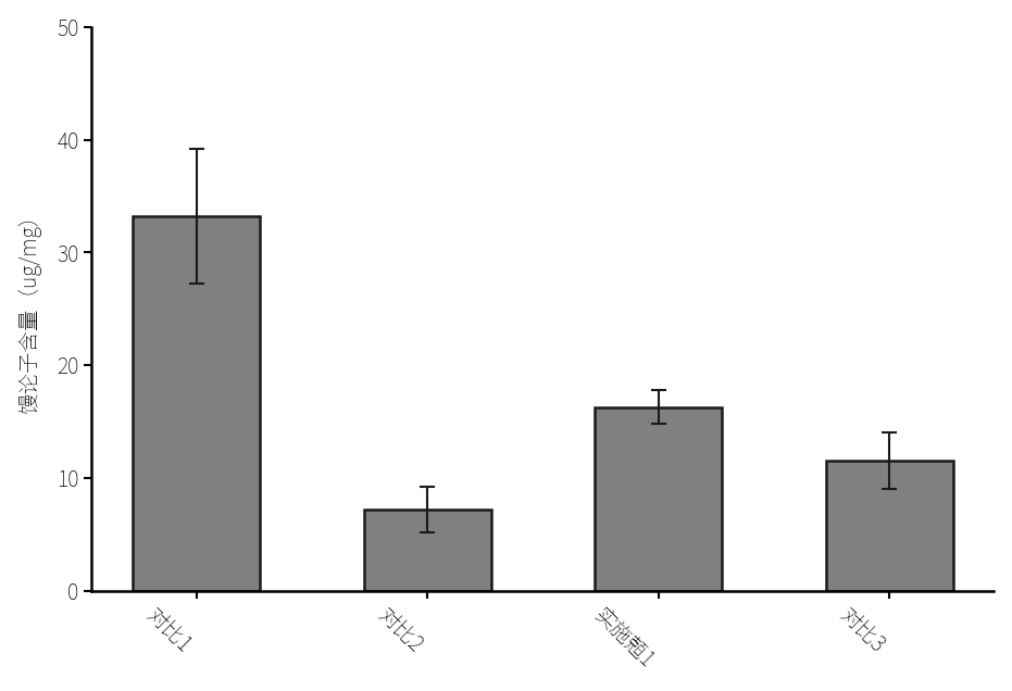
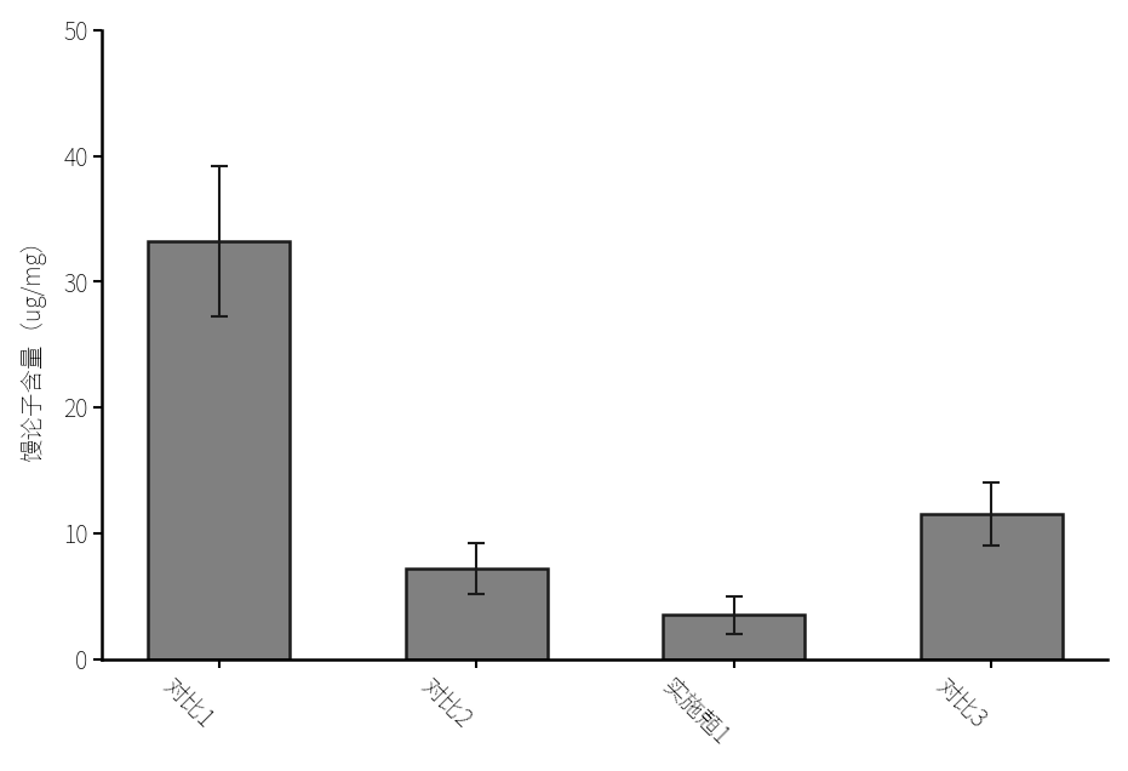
实施兡1: 16.3 -> 3.5
